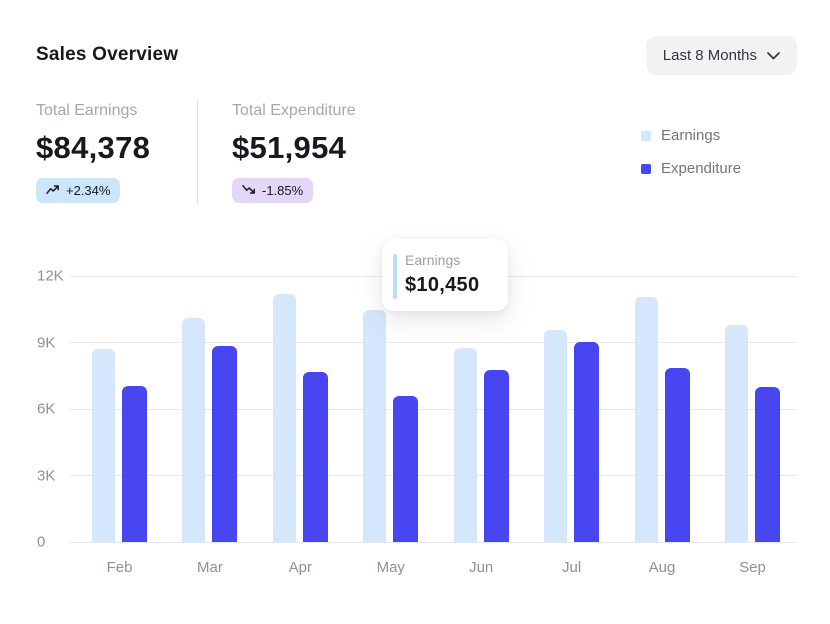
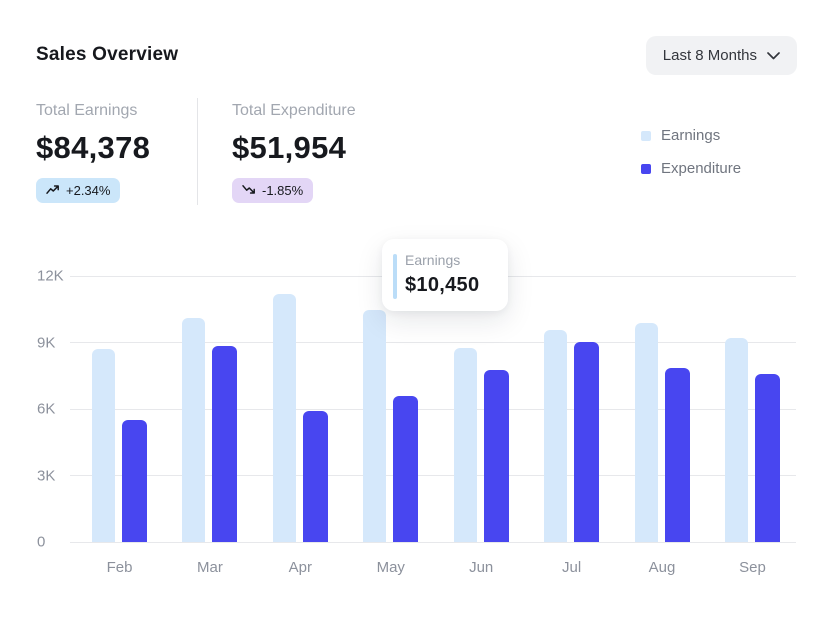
Expenditure/Feb: 7.0K -> 5.5K
Expenditure/Apr: 7.6K -> 5.9K
Earnings/Aug: 11.0K -> 9.9K
Earnings/Sep: 9.8K -> 9.2K
Expenditure/Sep: 7.0K -> 7.6K
